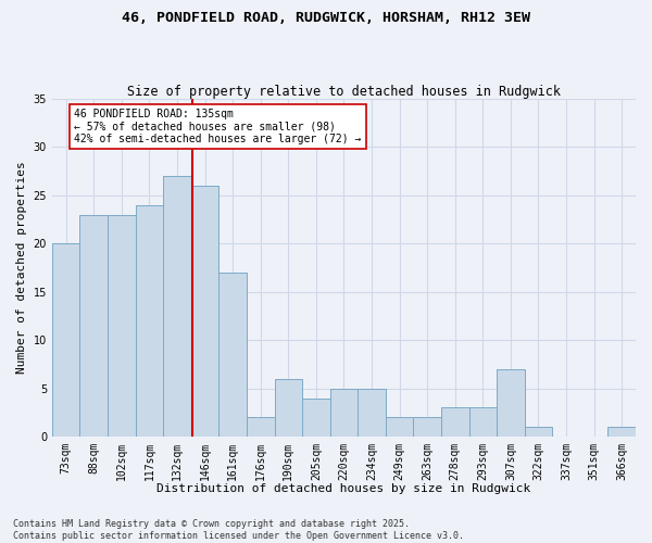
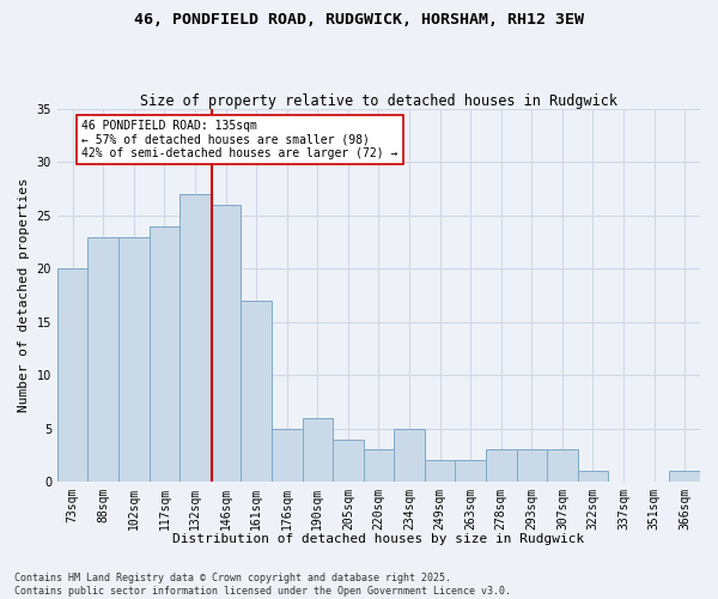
176sqm: 2 -> 5
220sqm: 5 -> 3
307sqm: 7 -> 3
